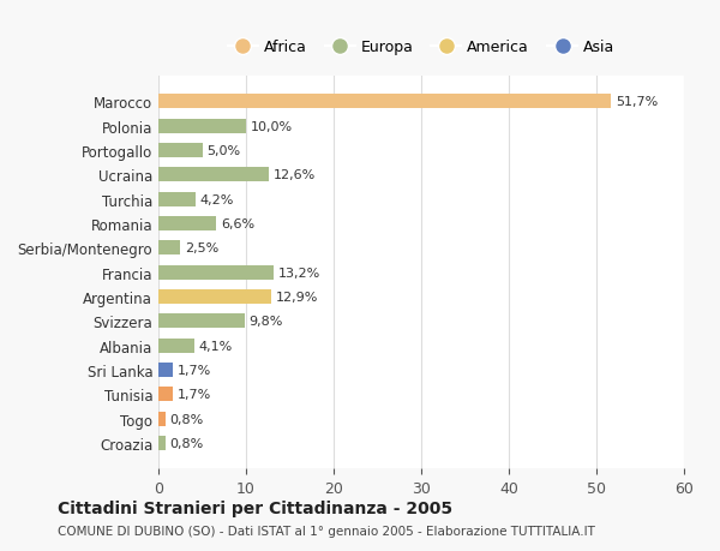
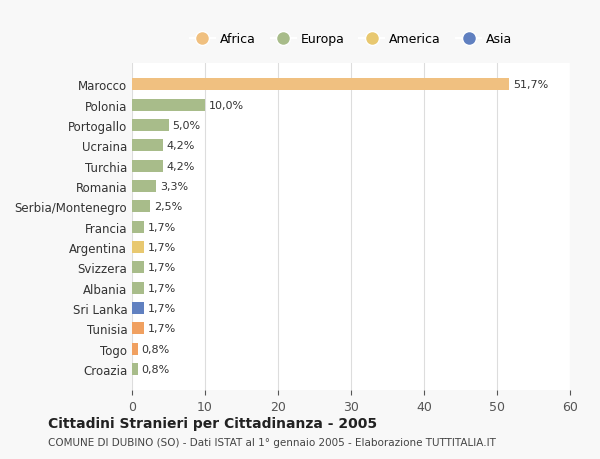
Ucraina: 12,6% -> 4,2%
Romania: 6,6% -> 3,3%
Francia: 13,2% -> 1,7%
Argentina: 12,9% -> 1,7%
Svizzera: 9,8% -> 1,7%
Albania: 4,1% -> 1,7%
